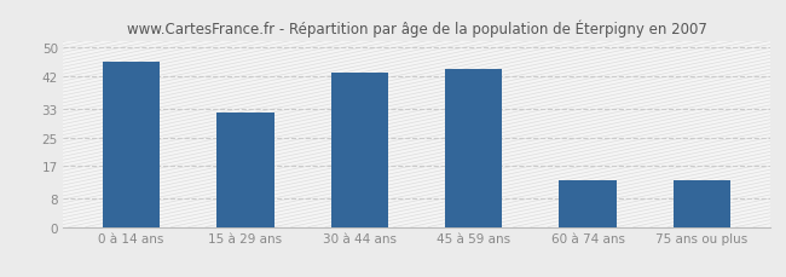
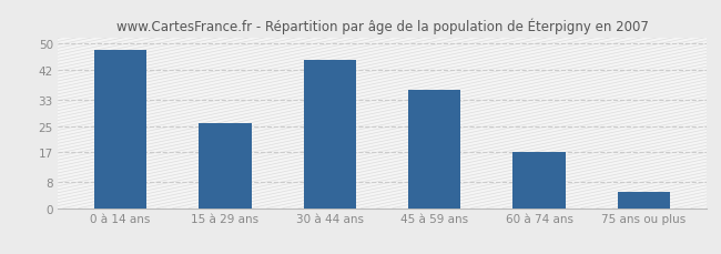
0 à 14 ans: 46 -> 48
15 à 29 ans: 32 -> 26
30 à 44 ans: 43 -> 45
45 à 59 ans: 44 -> 36
60 à 74 ans: 13 -> 17
75 ans ou plus: 13 -> 5
